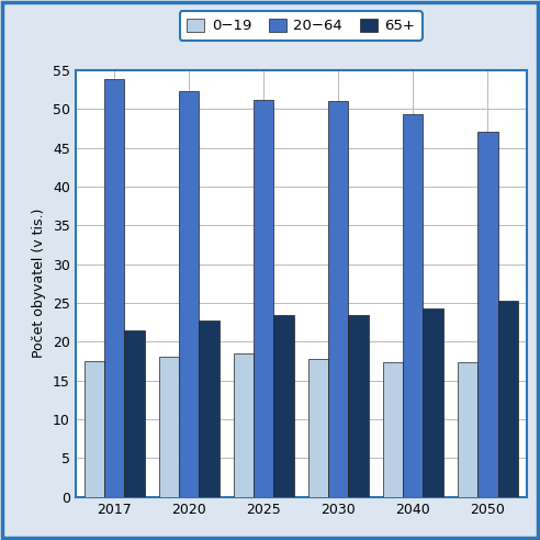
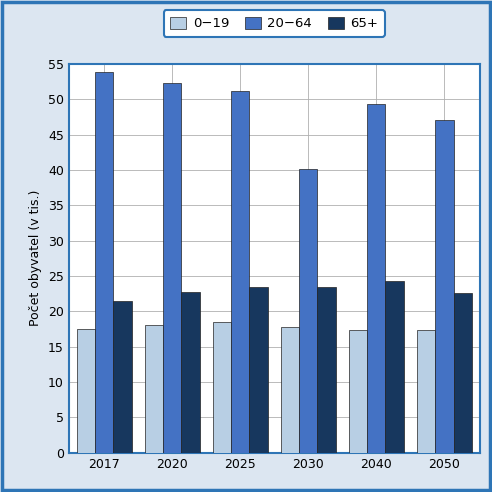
20−64/2030: 51.0 -> 40.2
65+/2050: 25.3 -> 22.6
